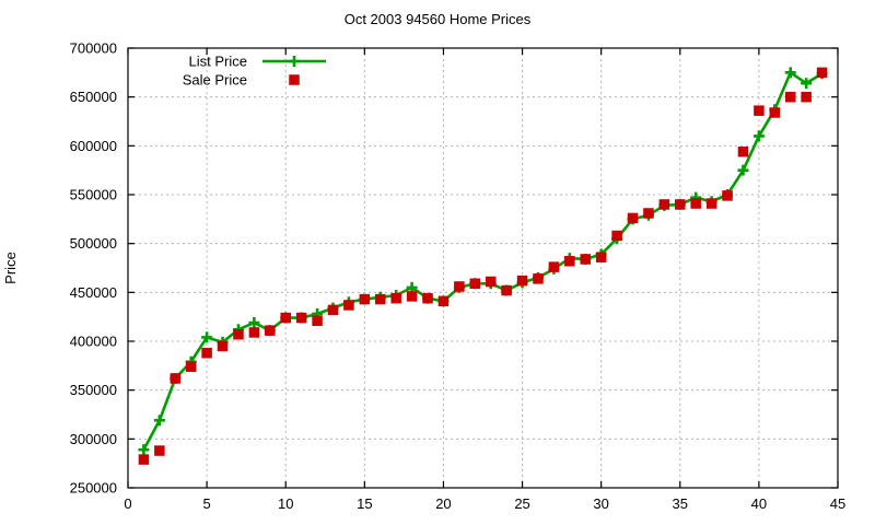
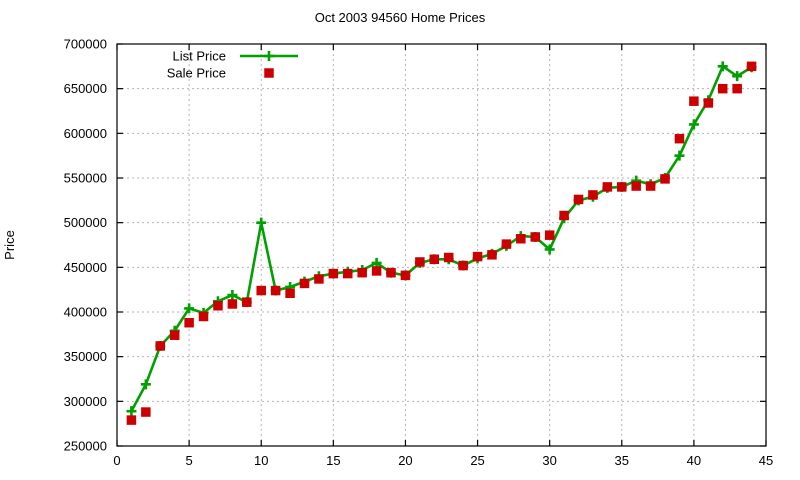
List Price/10: 420000 -> 500000
List Price/30: 490000 -> 470000
